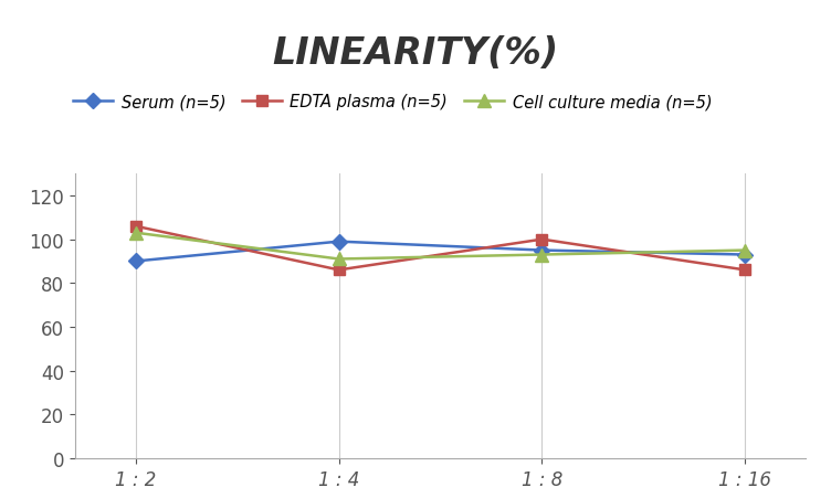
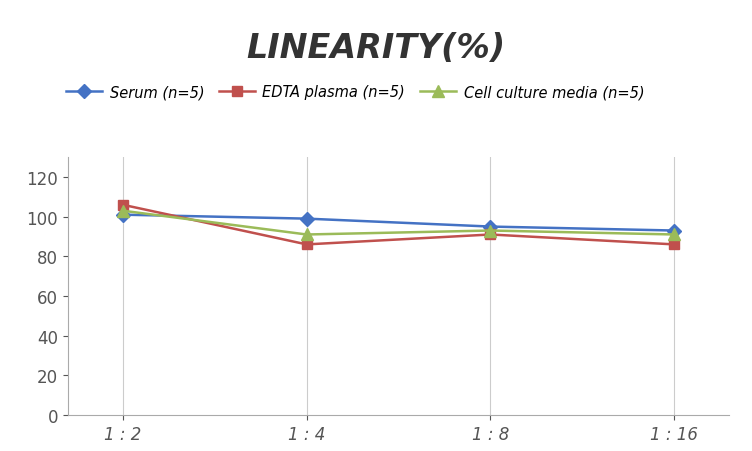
Serum (n=5)/1 : 2: 90 -> 101
EDTA plasma (n=5)/1 : 8: 100 -> 91
Cell culture media (n=5)/1 : 16: 95 -> 91
